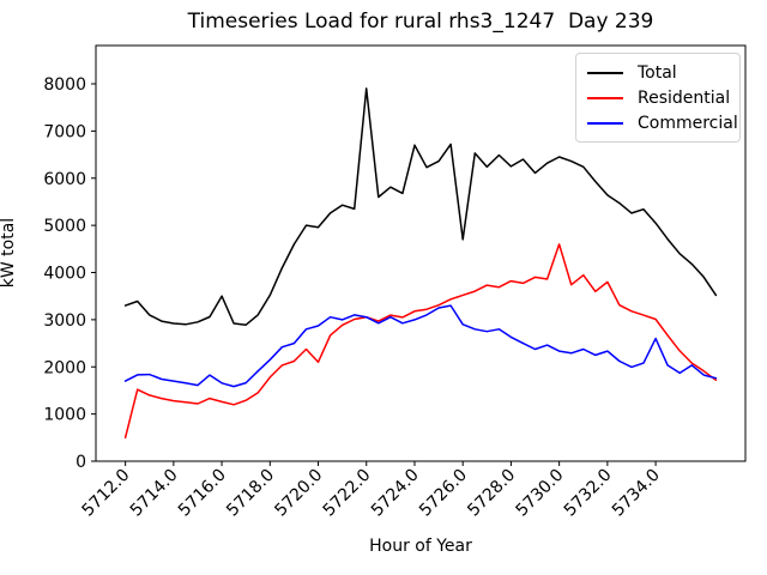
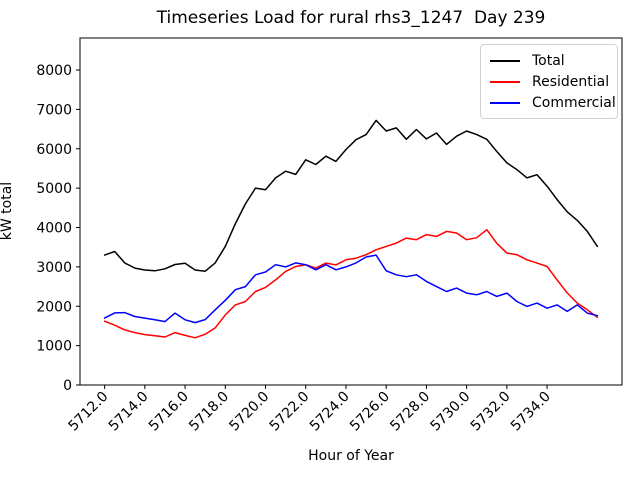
Residential/5712.0: 500 -> 1600
Total/5716.0: 3500 -> 3100
Residential/5720.0: 2100 -> 2500
Total/5722.0: 7900 -> 5700
Total/5724.0: 6700 -> 6000
Total/5726.0: 4700 -> 6400
Residential/5730.0: 4600 -> 3700
Residential/5732.0: 3800 -> 3400
Commercial/5734.0: 2600 -> 2000
